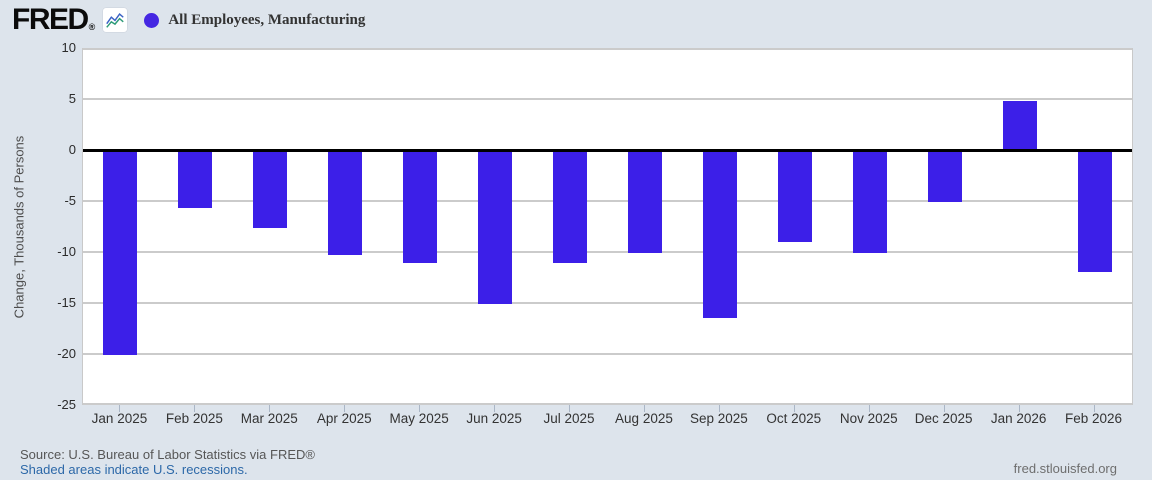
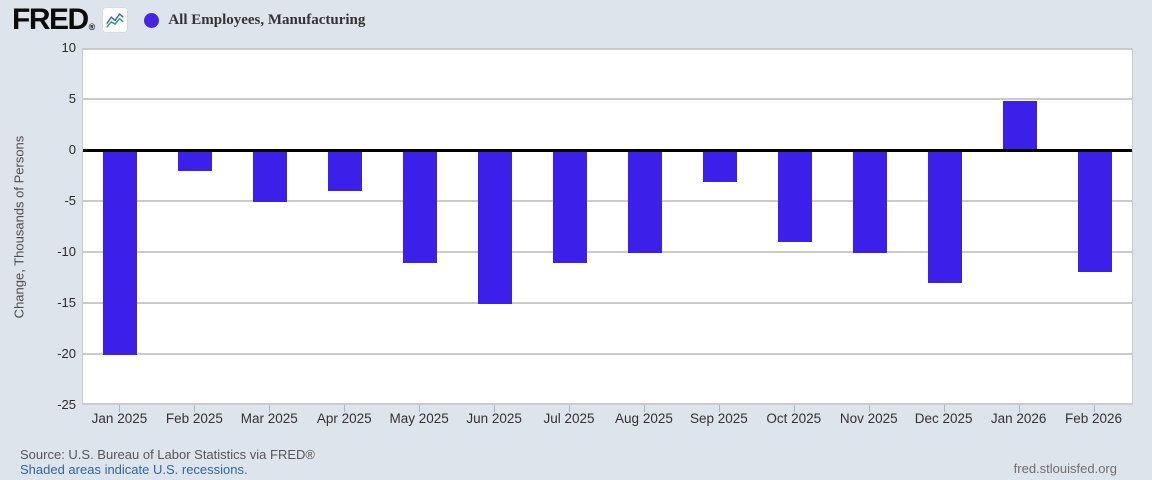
Feb 2025: -5.7 -> -2.1
Mar 2025: -7.6 -> -5.1
Apr 2025: -10.3 -> -4.0
Sep 2025: -16.5 -> -3.1
Dec 2025: -5.1 -> -13.0
